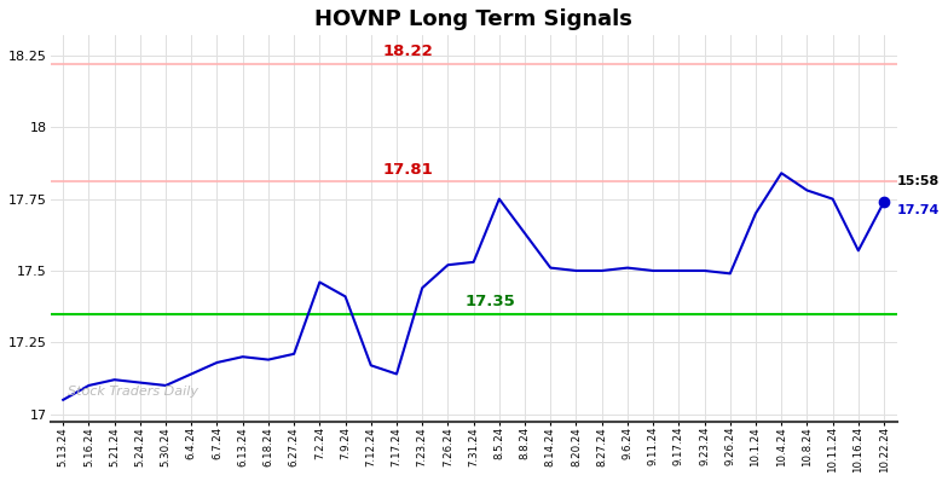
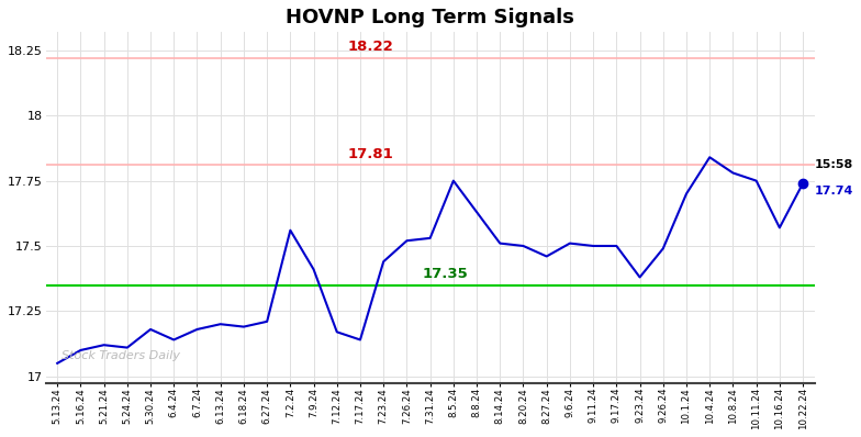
5.30.24: 17.10 -> 17.18
7.2.24: 17.46 -> 17.56
8.27.24: 17.50 -> 17.46
9.23.24: 17.50 -> 17.38
